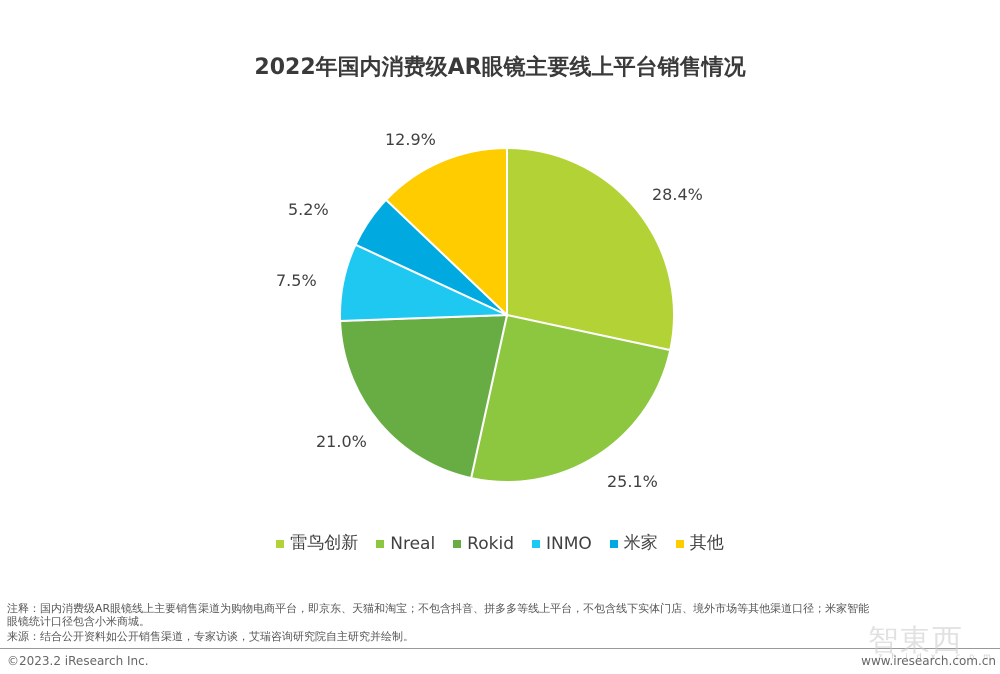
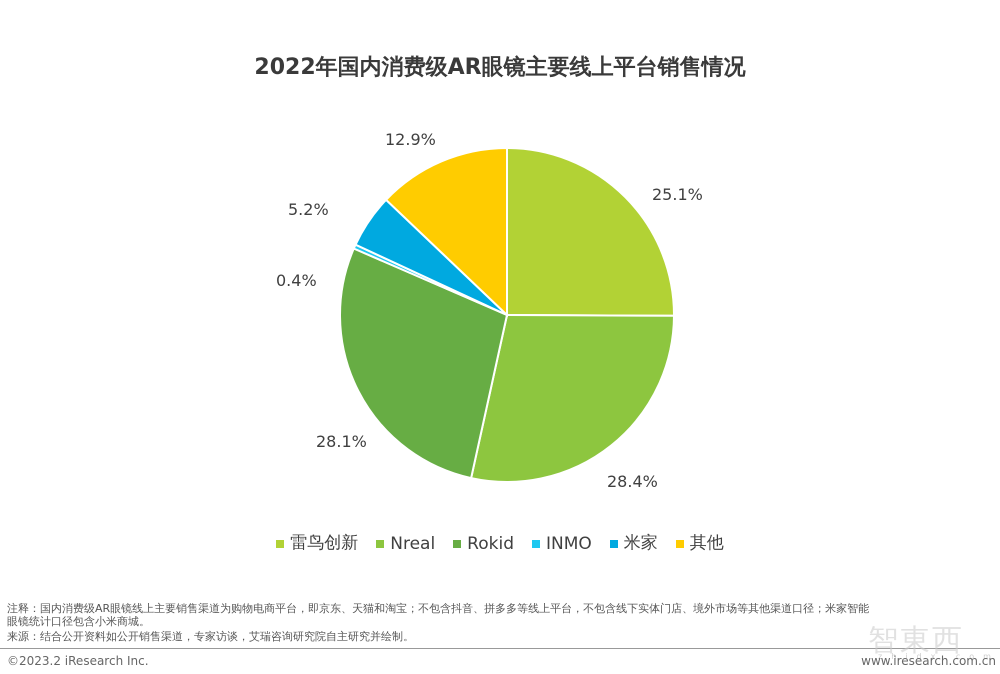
雷鸟创新: 28.4% -> 25.1%
Nreal: 25.1% -> 28.4%
Rokid: 21.0% -> 28.1%
INMO: 7.5% -> 0.4%
